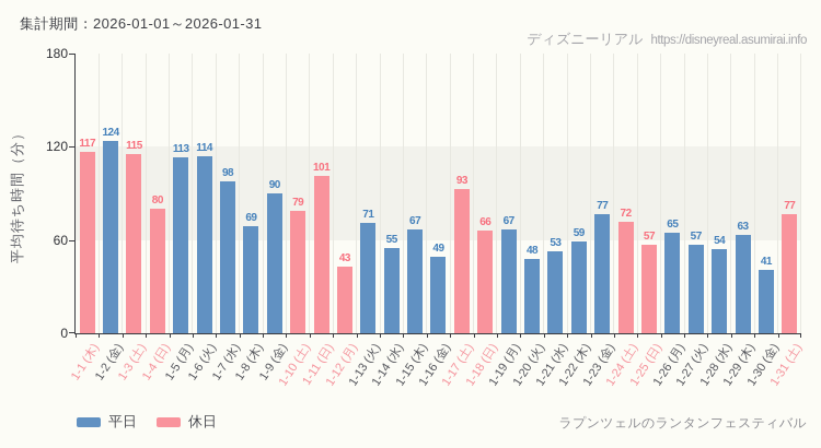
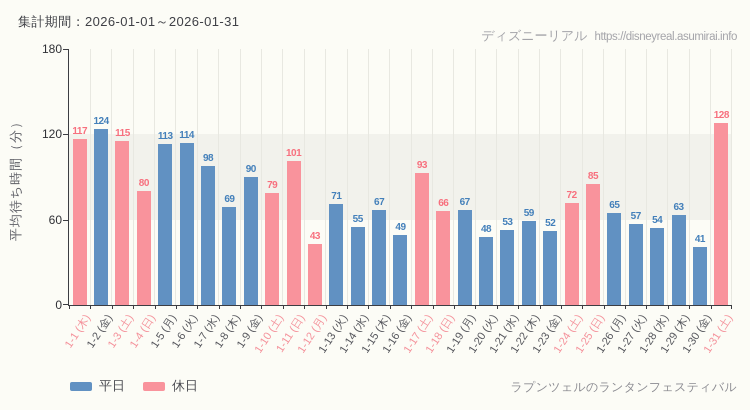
1-23 (金): 77 -> 52
1-25 (日): 57 -> 85
1-31 (土): 77 -> 128
